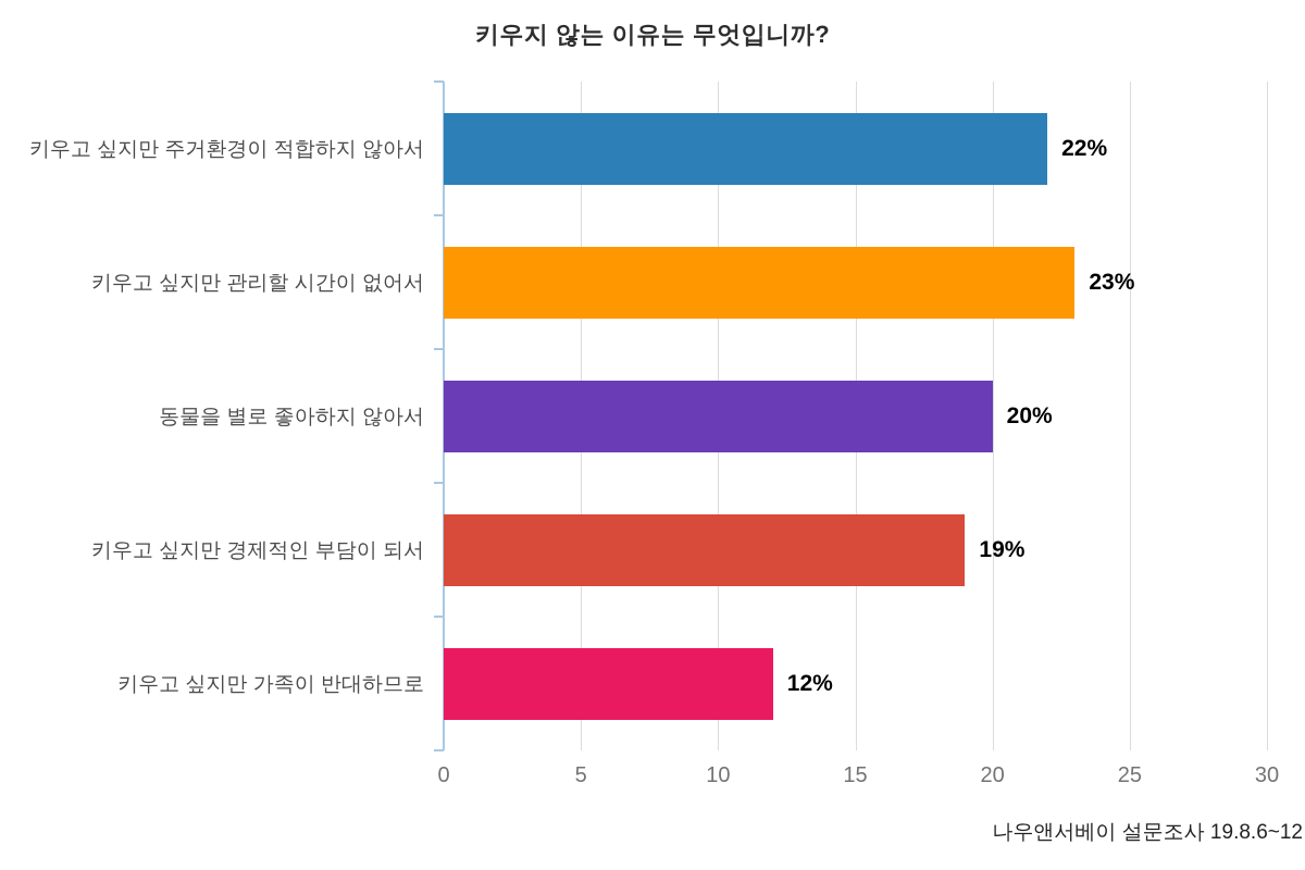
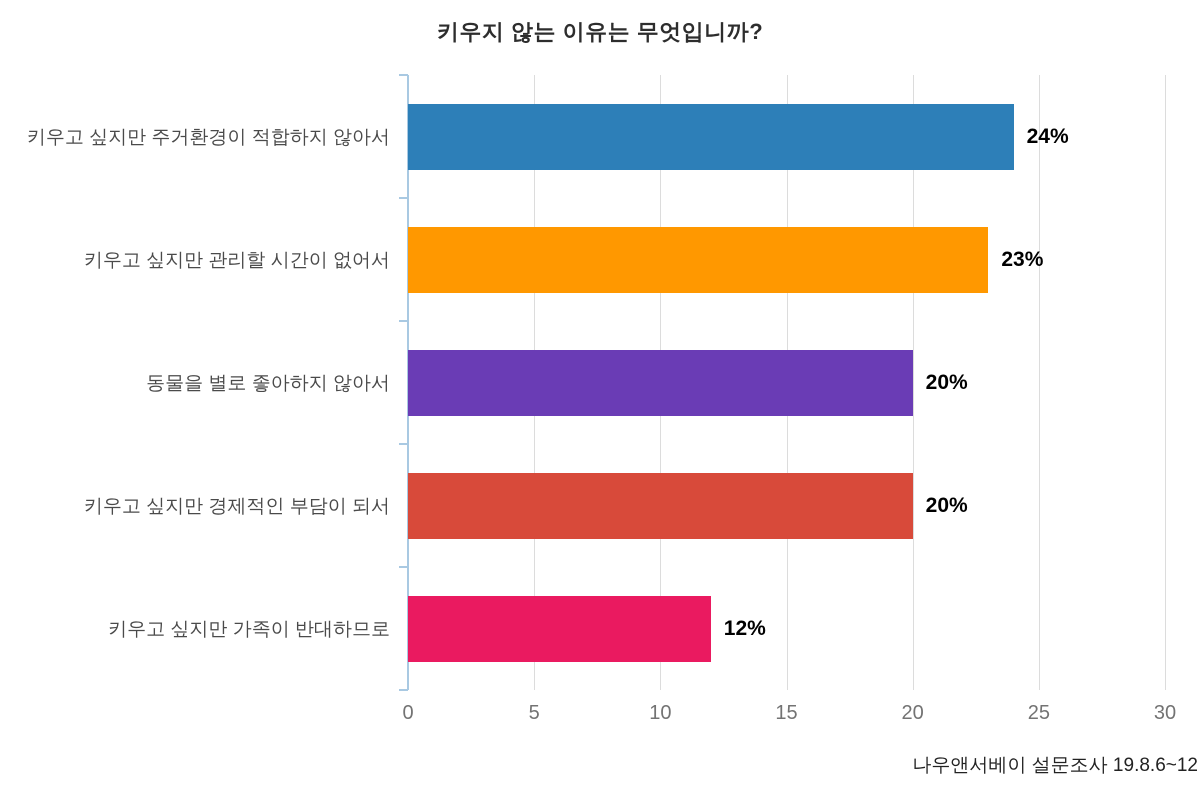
키우고 싶지만 주거환경이 적합하지 않아서: 22% -> 24%
키우고 싶지만 경제적인 부담이 되서: 19% -> 20%
